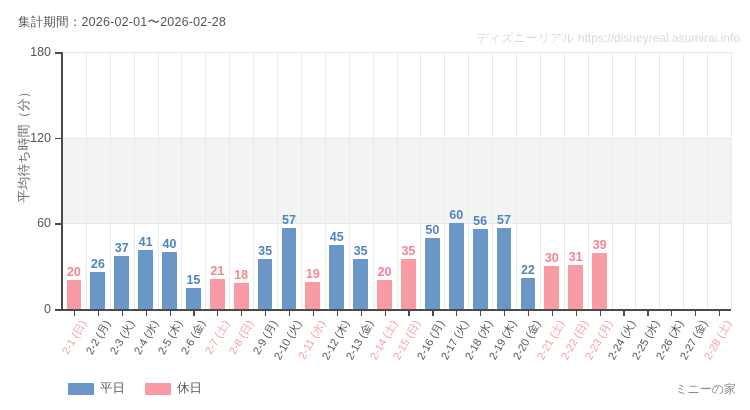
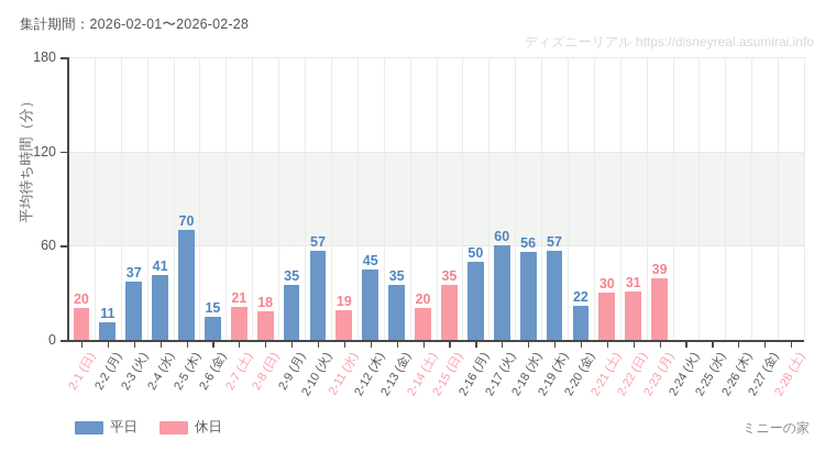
2-2 (月): 26 -> 11
2-5 (木): 40 -> 70
